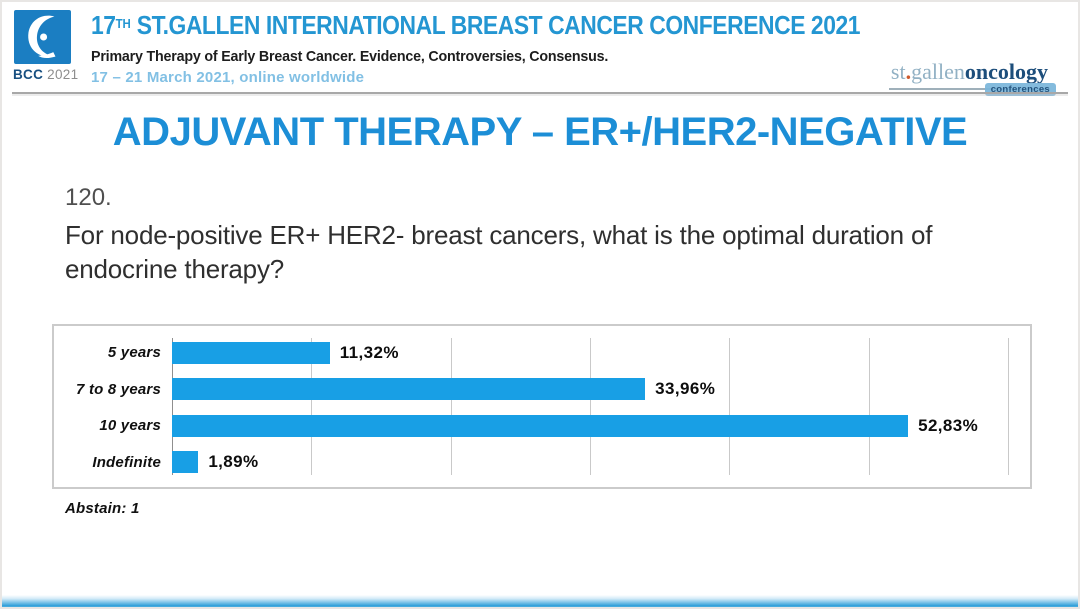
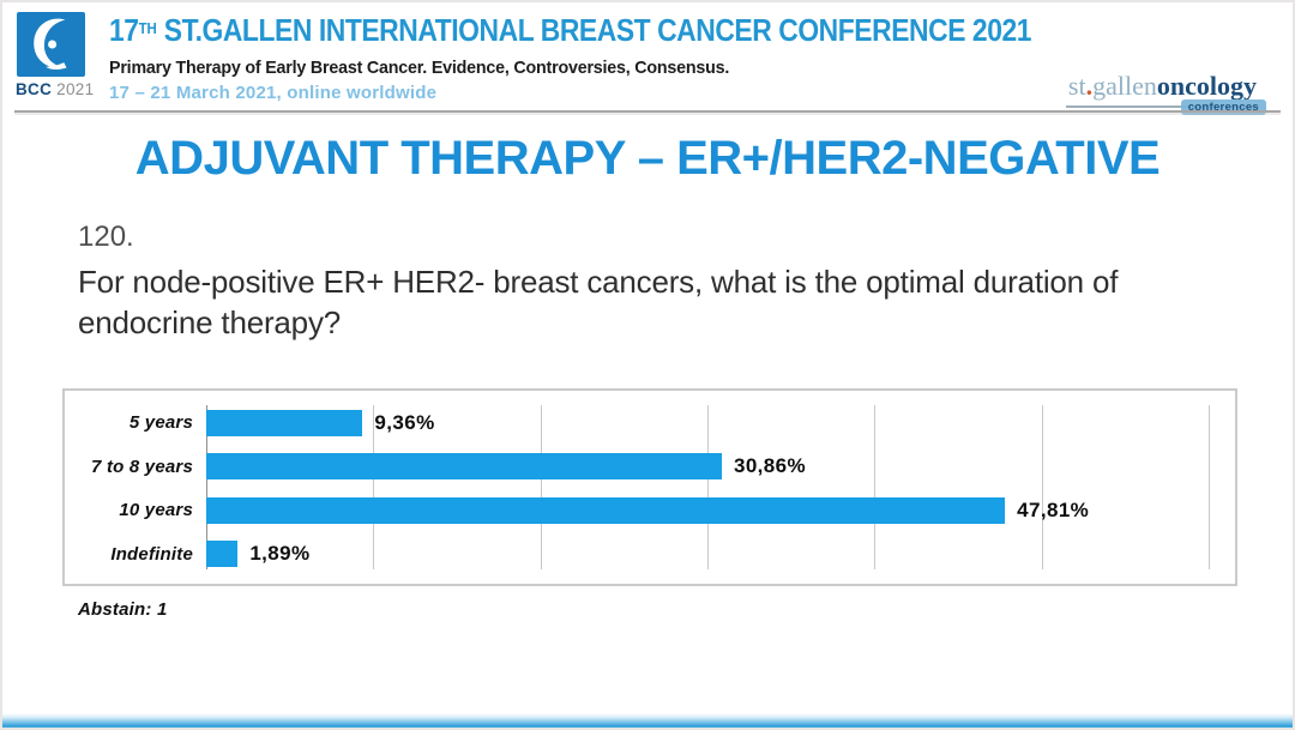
5 years: 11,32% -> 9,36%
7 to 8 years: 33,96% -> 30,86%
10 years: 52,83% -> 47,81%
